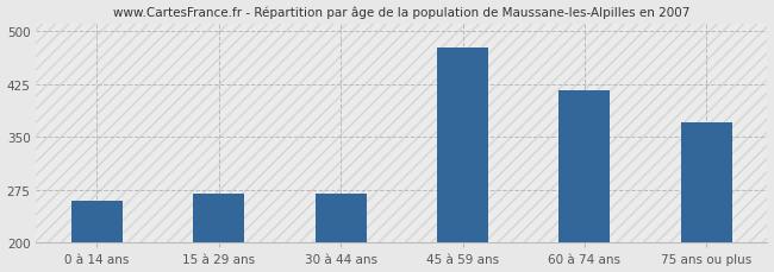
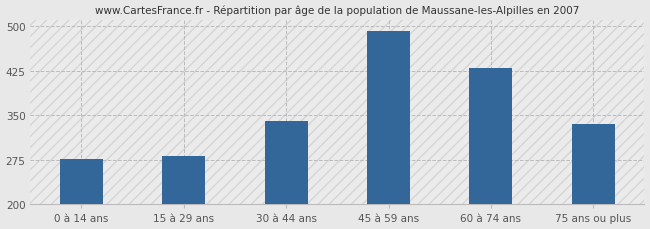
0 à 14 ans: 260 -> 276
15 à 29 ans: 270 -> 281
30 à 44 ans: 270 -> 341
45 à 59 ans: 476 -> 491
60 à 74 ans: 416 -> 429
75 ans ou plus: 370 -> 335
